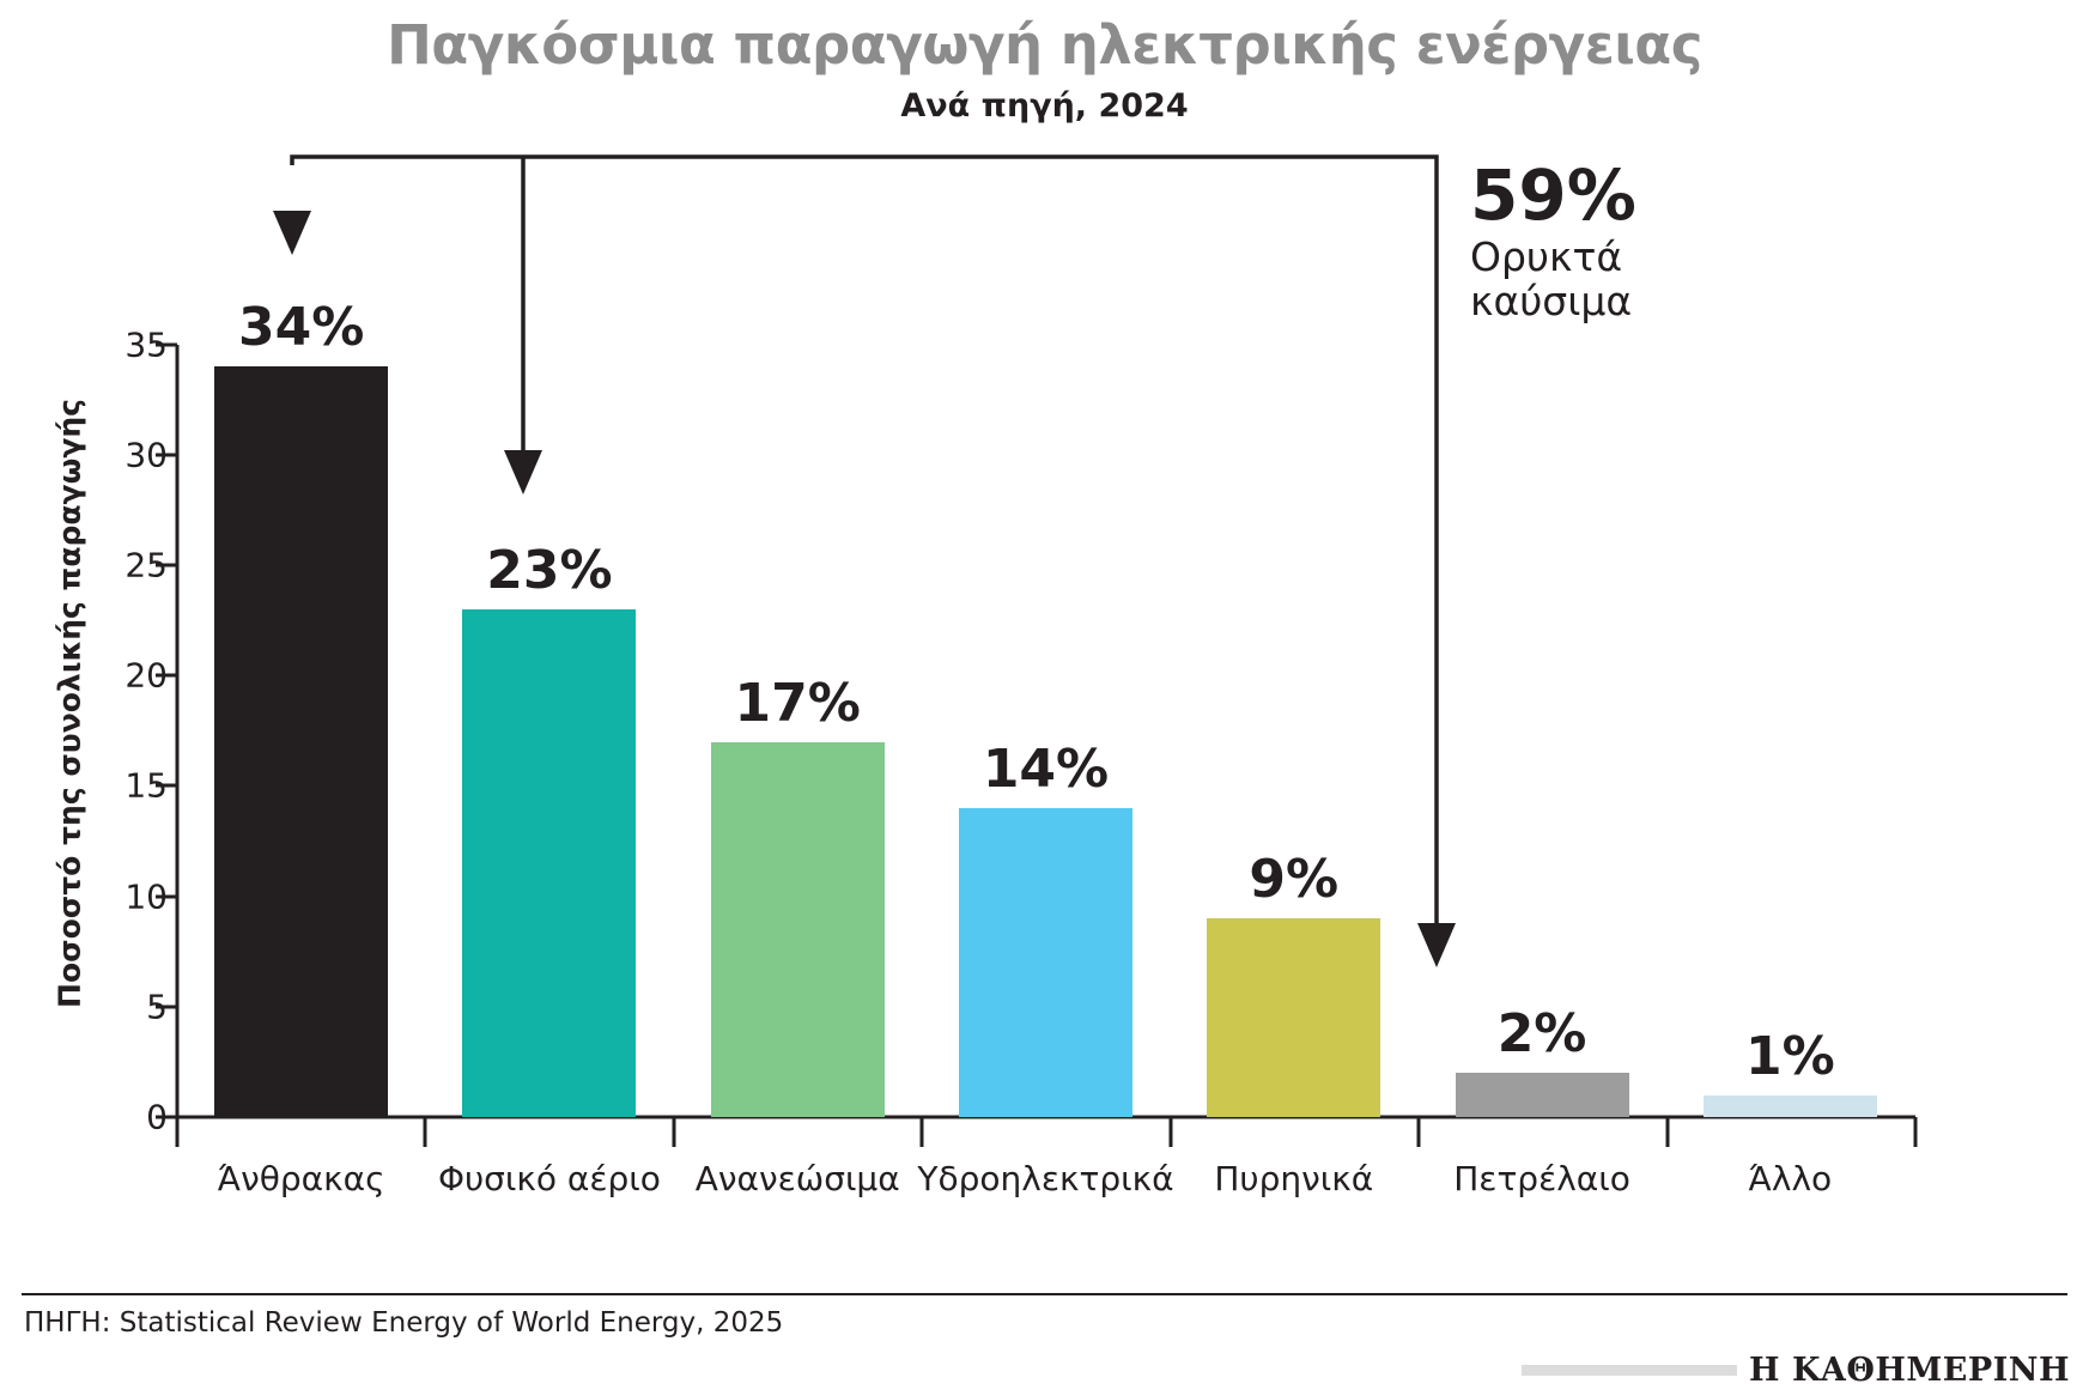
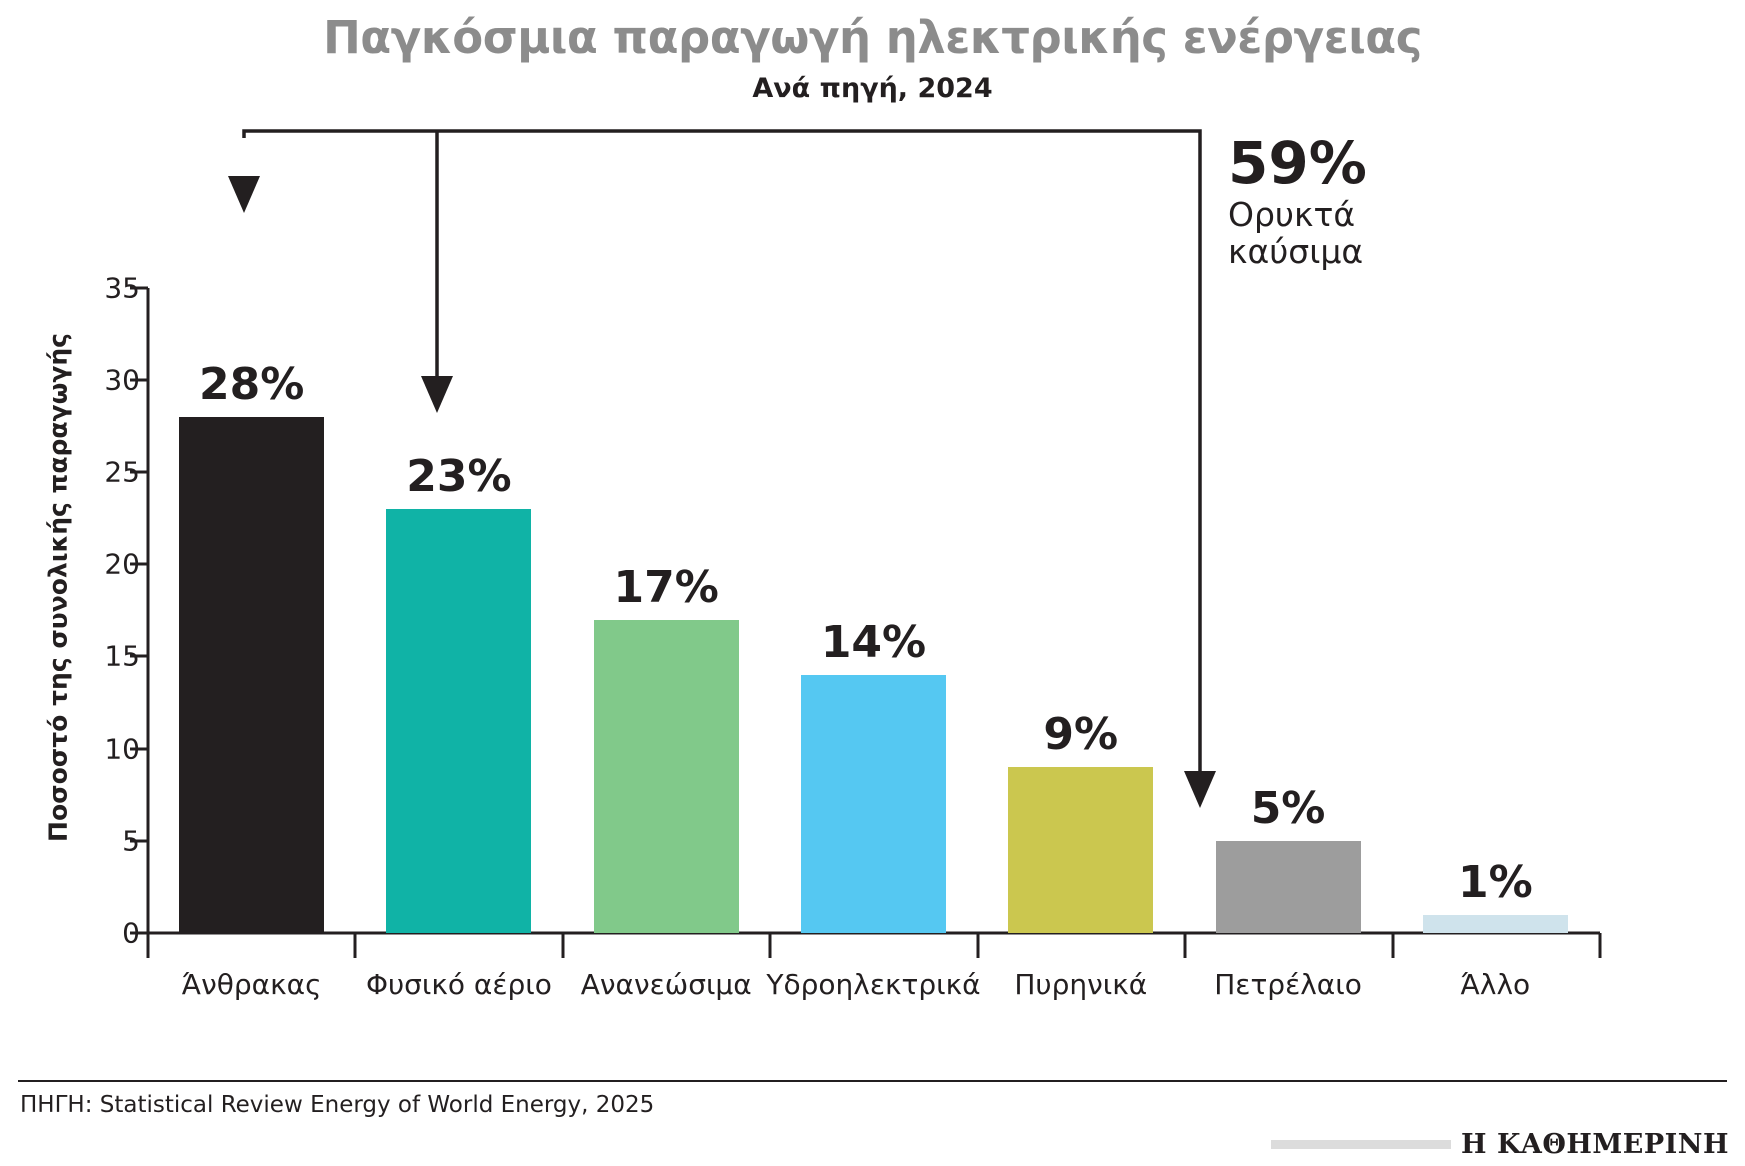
Άνθρακας: 34% -> 28%
Πετρέλαιο: 2% -> 5%
